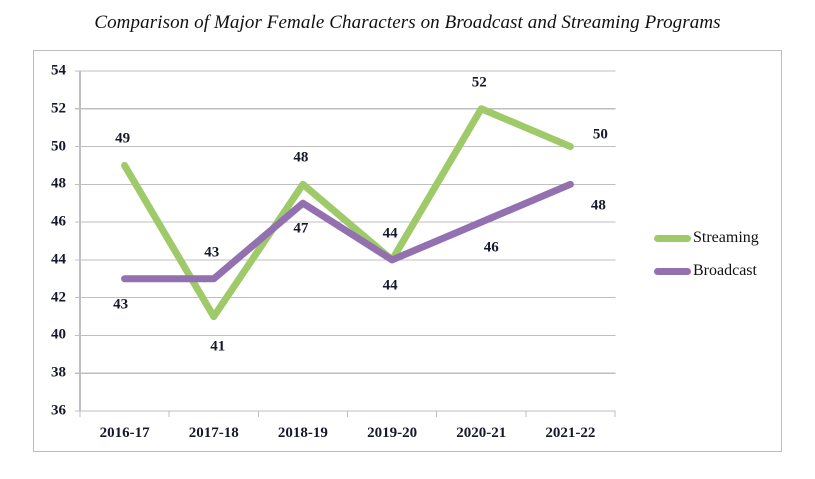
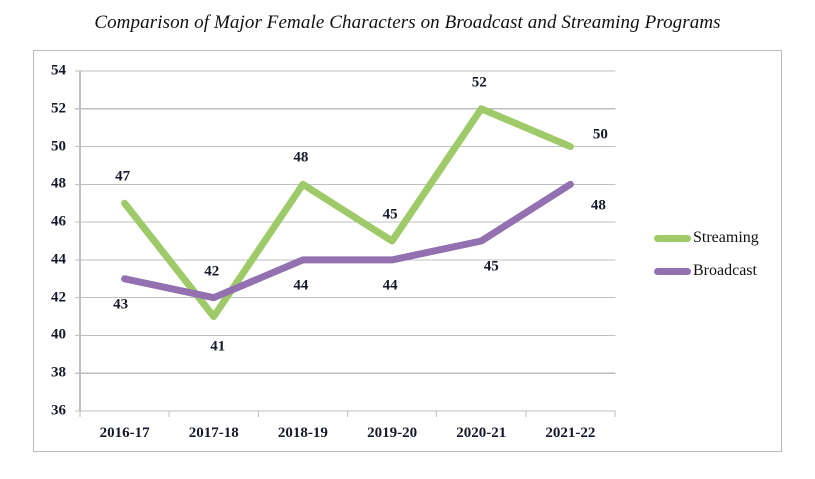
Streaming/2016-17: 49 -> 47
Broadcast/2017-18: 43 -> 42
Broadcast/2018-19: 47 -> 44
Streaming/2019-20: 44 -> 45
Broadcast/2020-21: 46 -> 45
